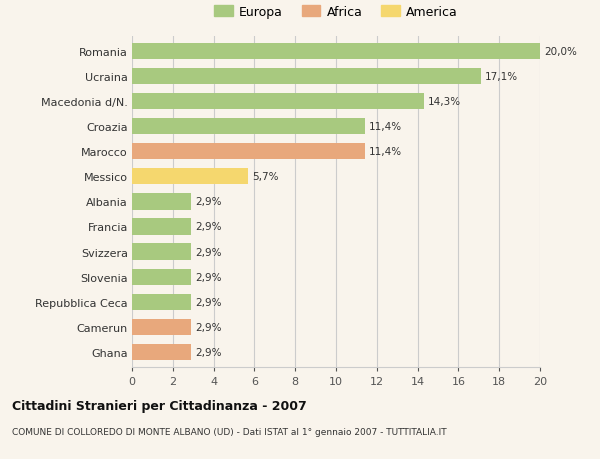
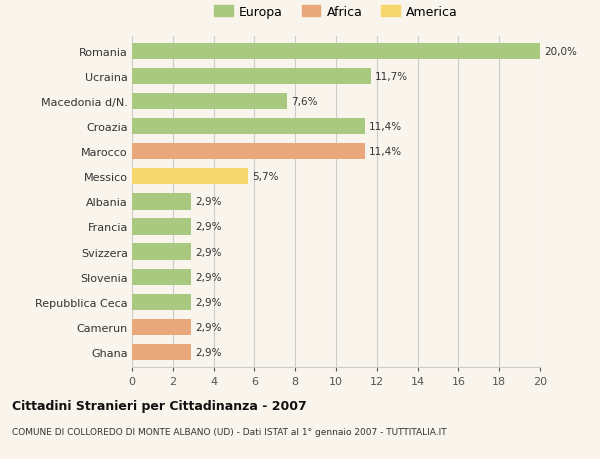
Ucraina: 17,1% -> 11,7%
Macedonia d/N.: 14,3% -> 7,6%
